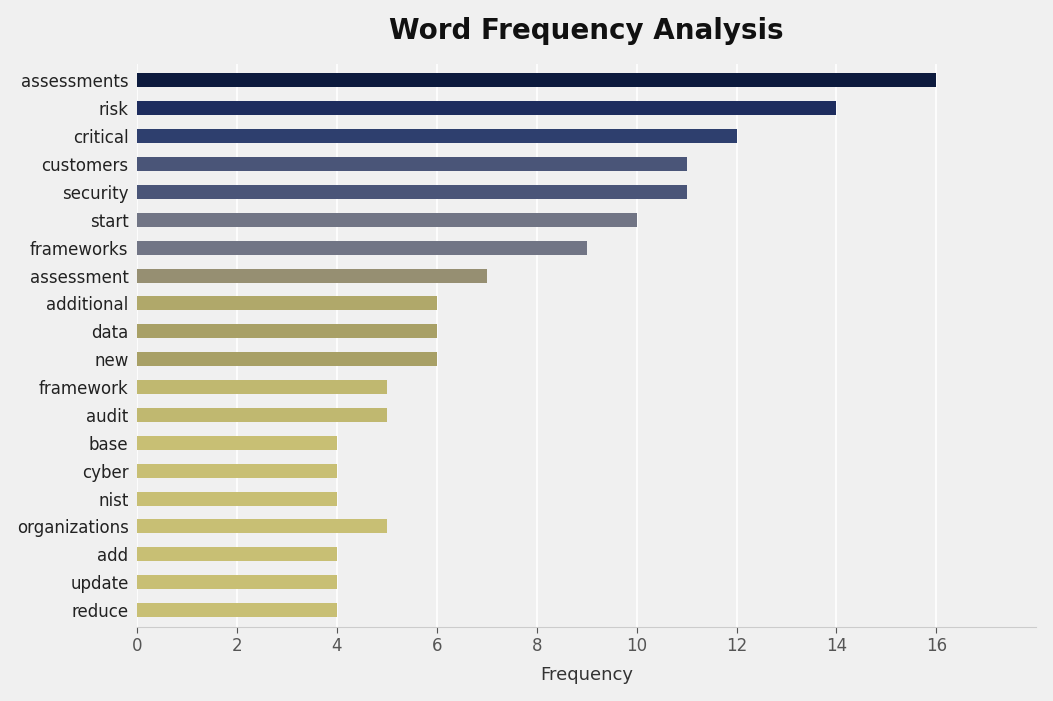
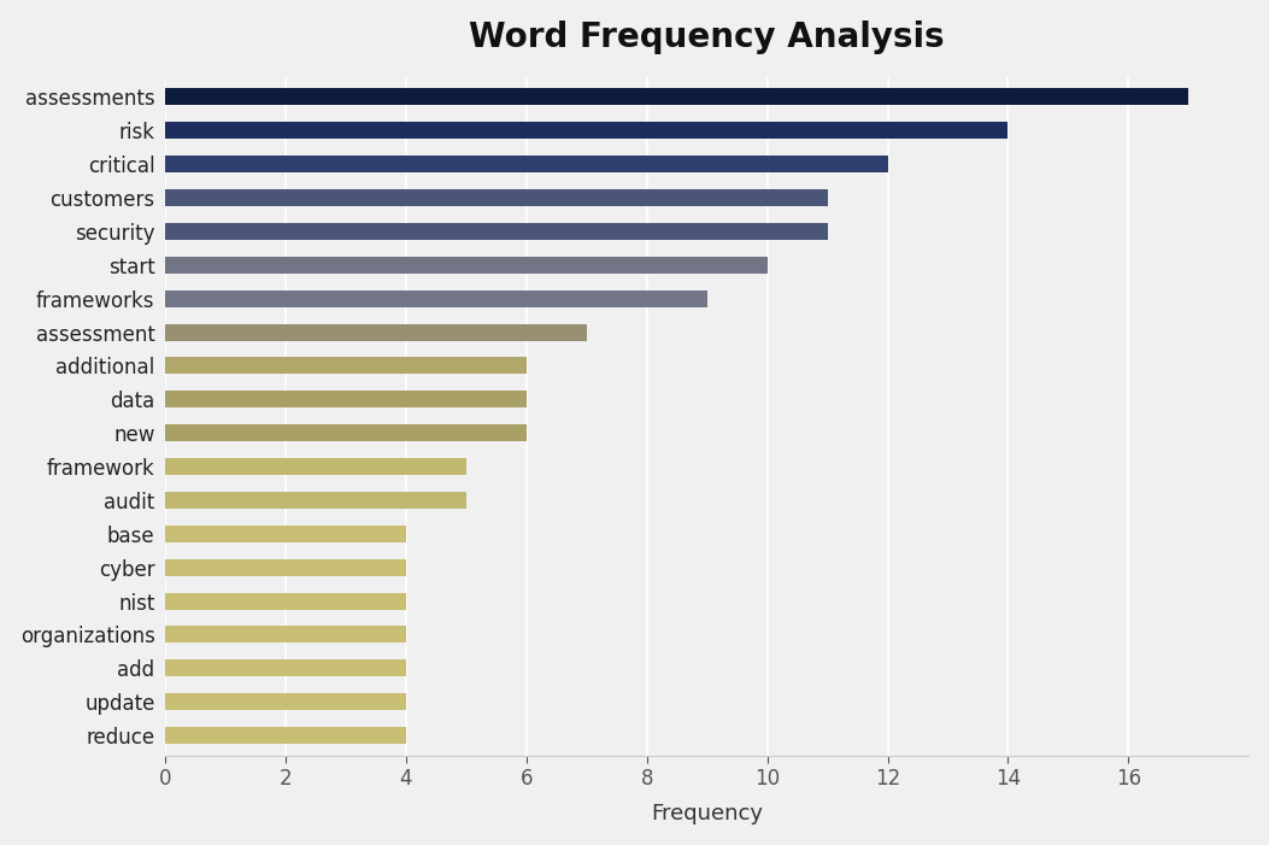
assessments: 16 -> 17
organizations: 5 -> 4
